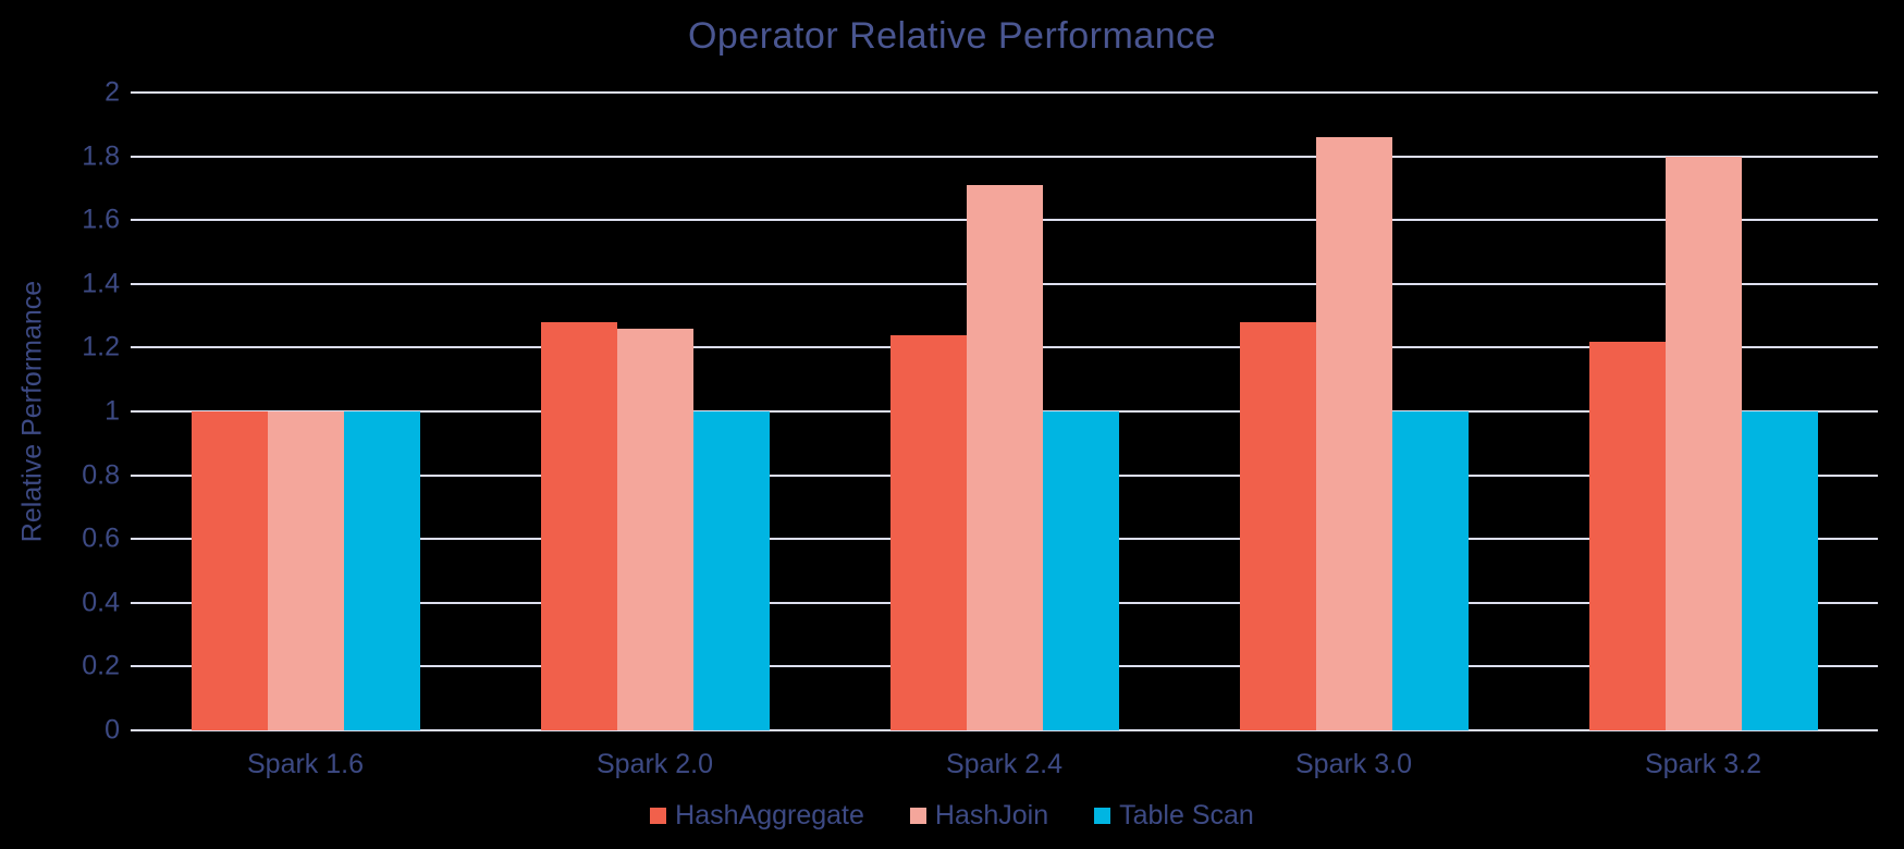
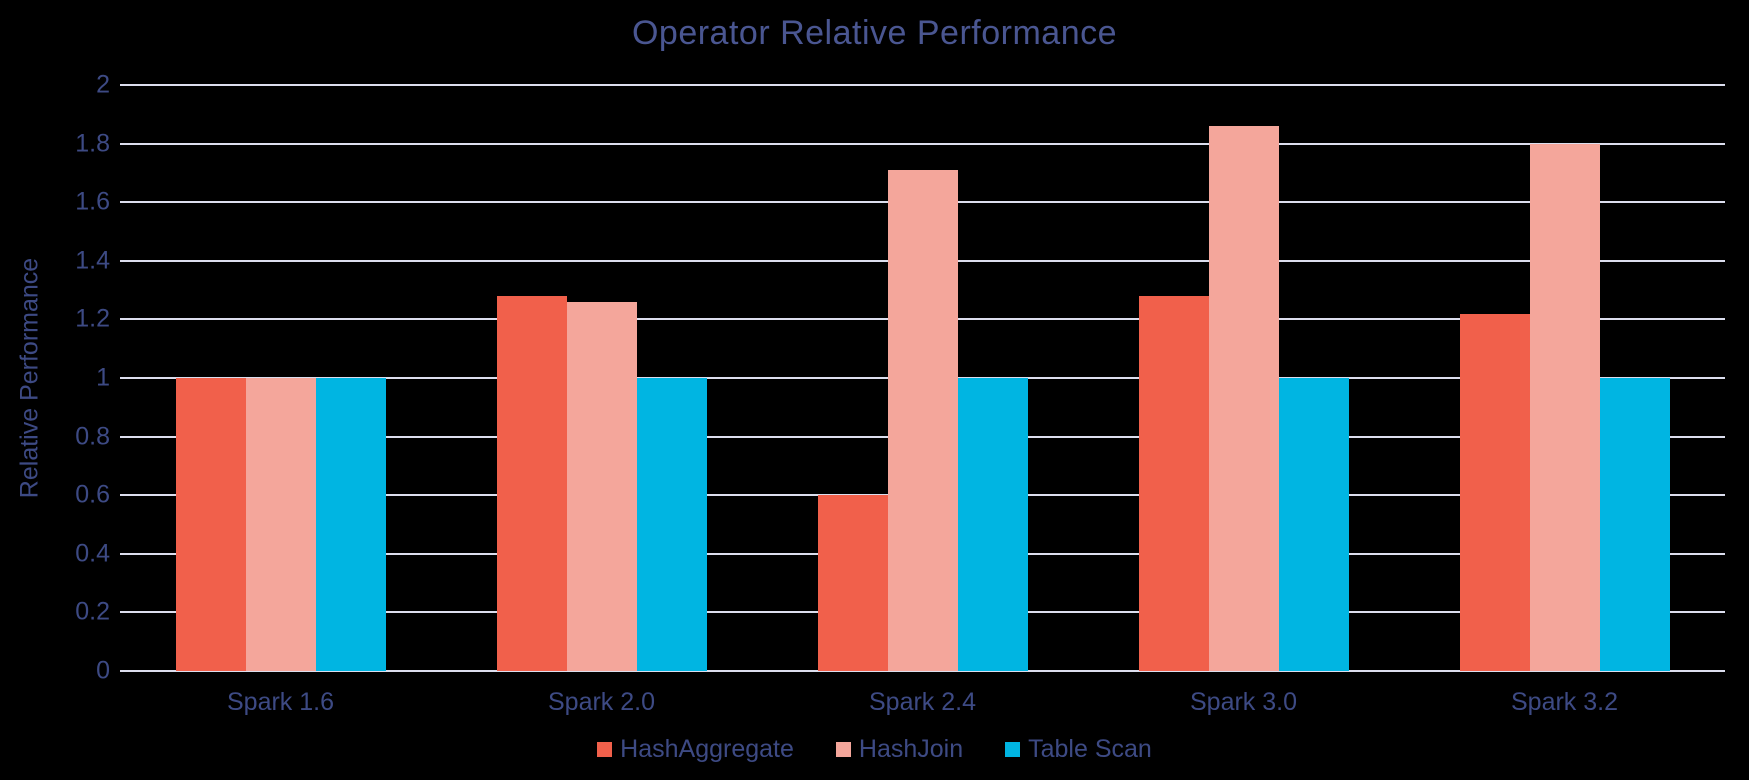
HashAggregate/Spark 2.4: 1.24 -> 0.60
